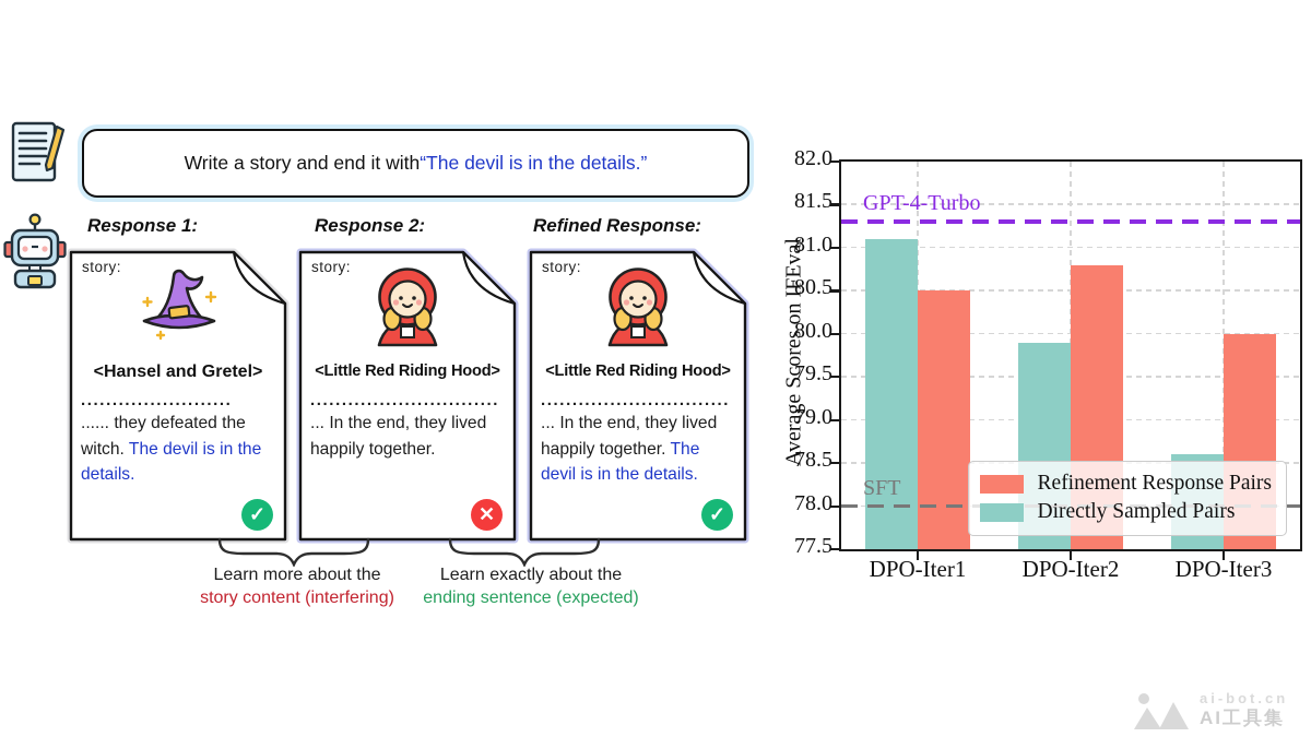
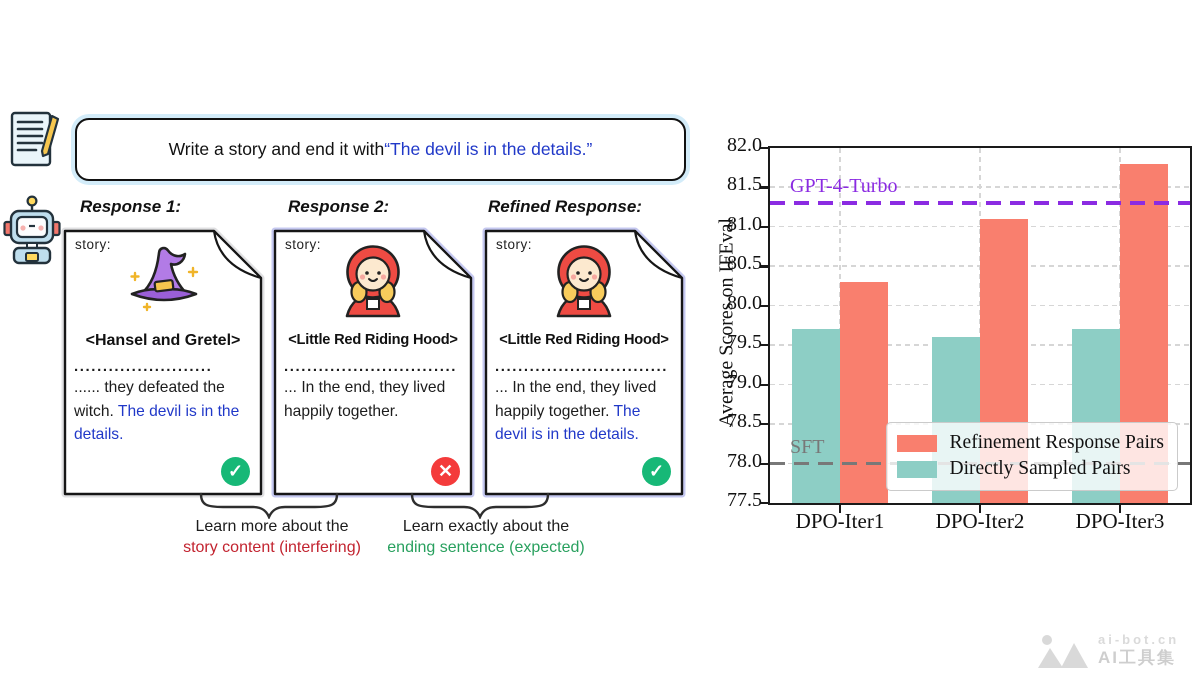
Directly Sampled Pairs/DPO-Iter1: 81.1 -> 79.7
Refinement Response Pairs/DPO-Iter1: 80.5 -> 80.3
Directly Sampled Pairs/DPO-Iter2: 79.9 -> 79.6
Refinement Response Pairs/DPO-Iter2: 80.8 -> 81.1
Directly Sampled Pairs/DPO-Iter3: 78.6 -> 79.7
Refinement Response Pairs/DPO-Iter3: 80.0 -> 81.8
